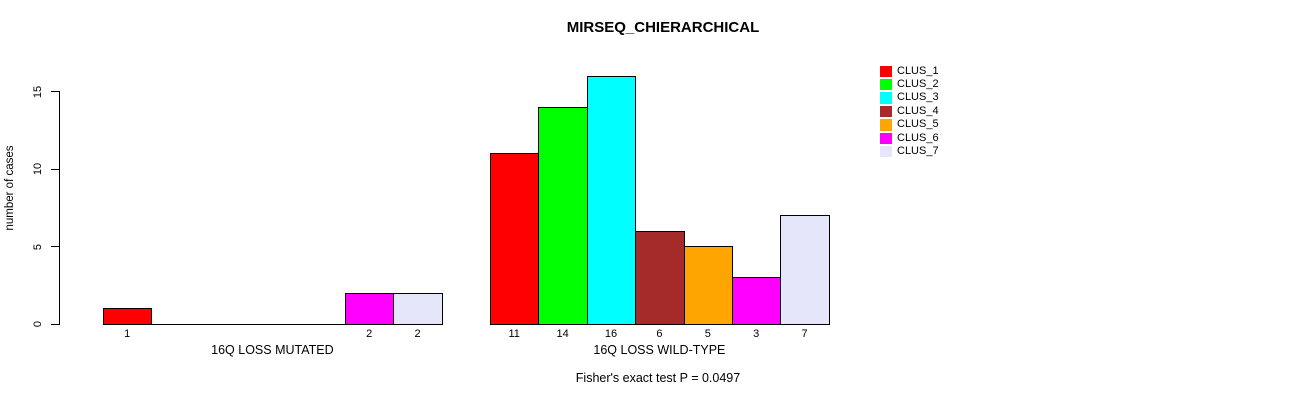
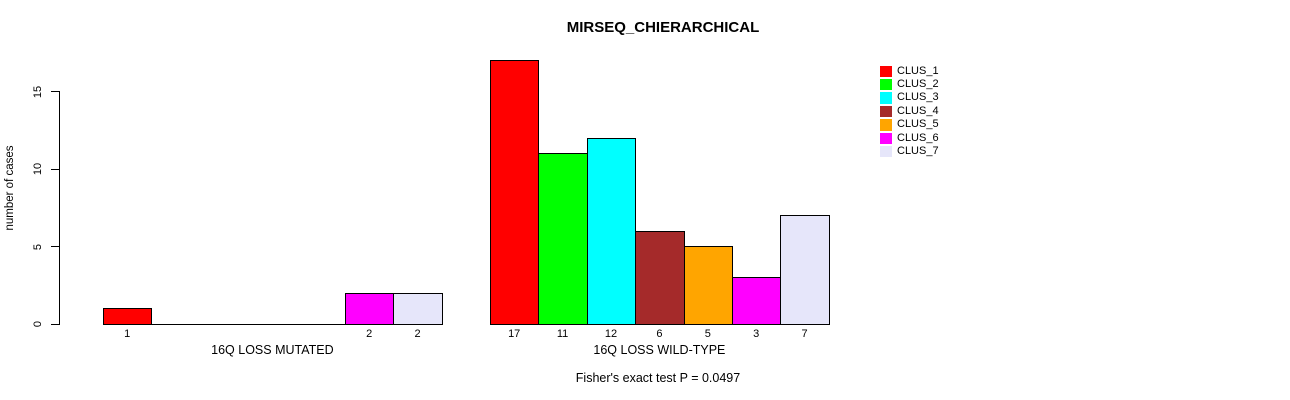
CLUS_1/16Q LOSS WILD-TYPE: 11 -> 17
CLUS_2/16Q LOSS WILD-TYPE: 14 -> 11
CLUS_3/16Q LOSS WILD-TYPE: 16 -> 12
